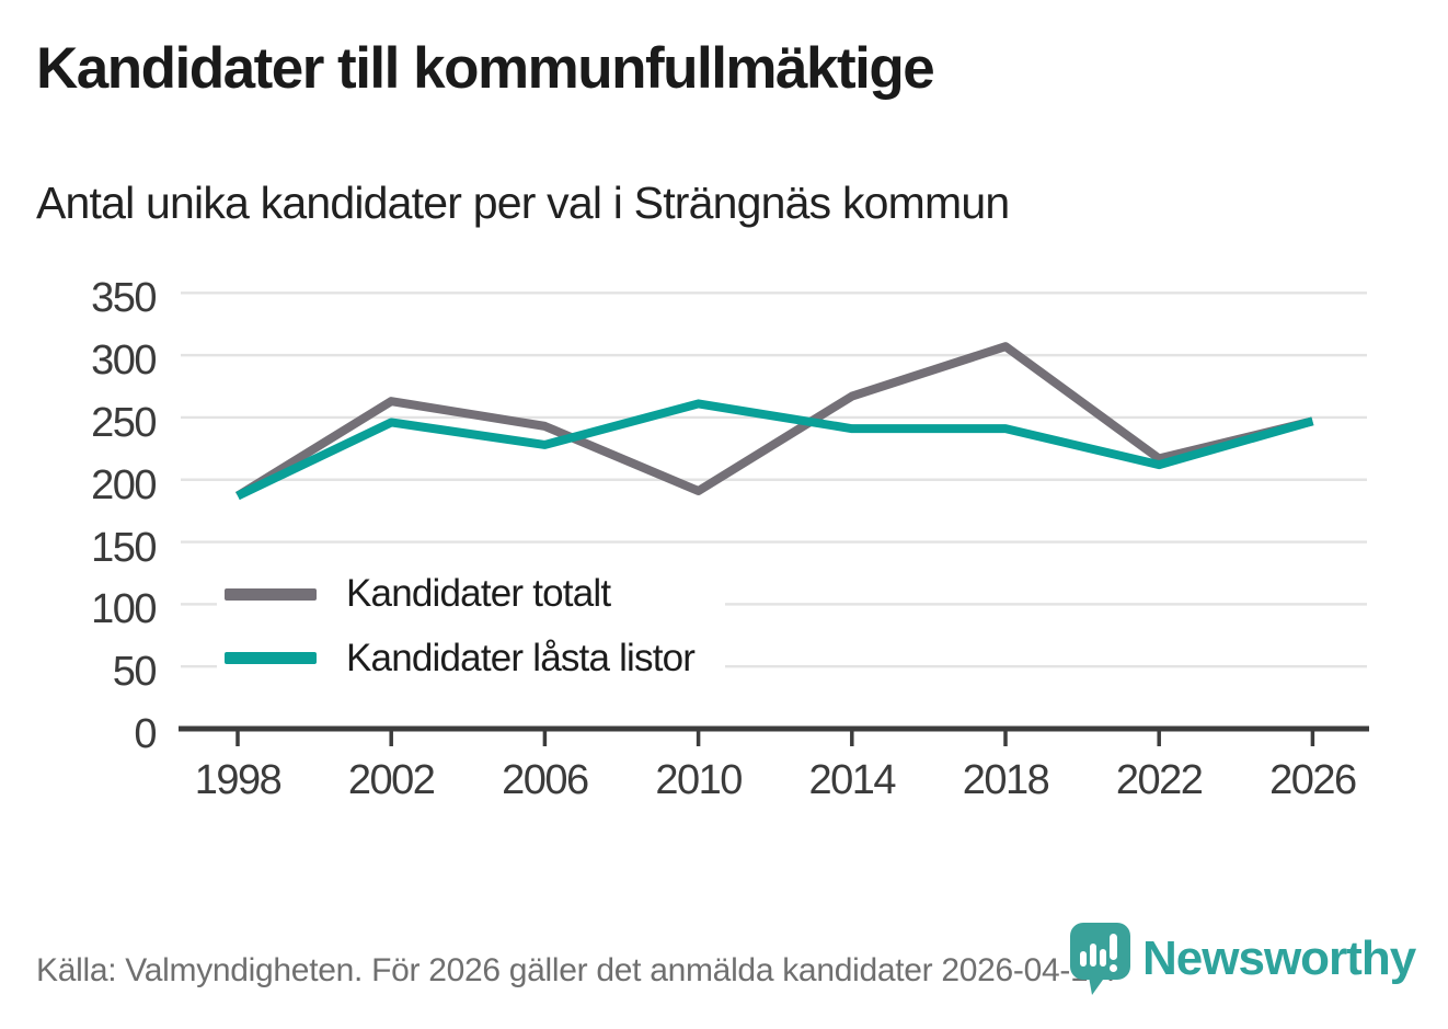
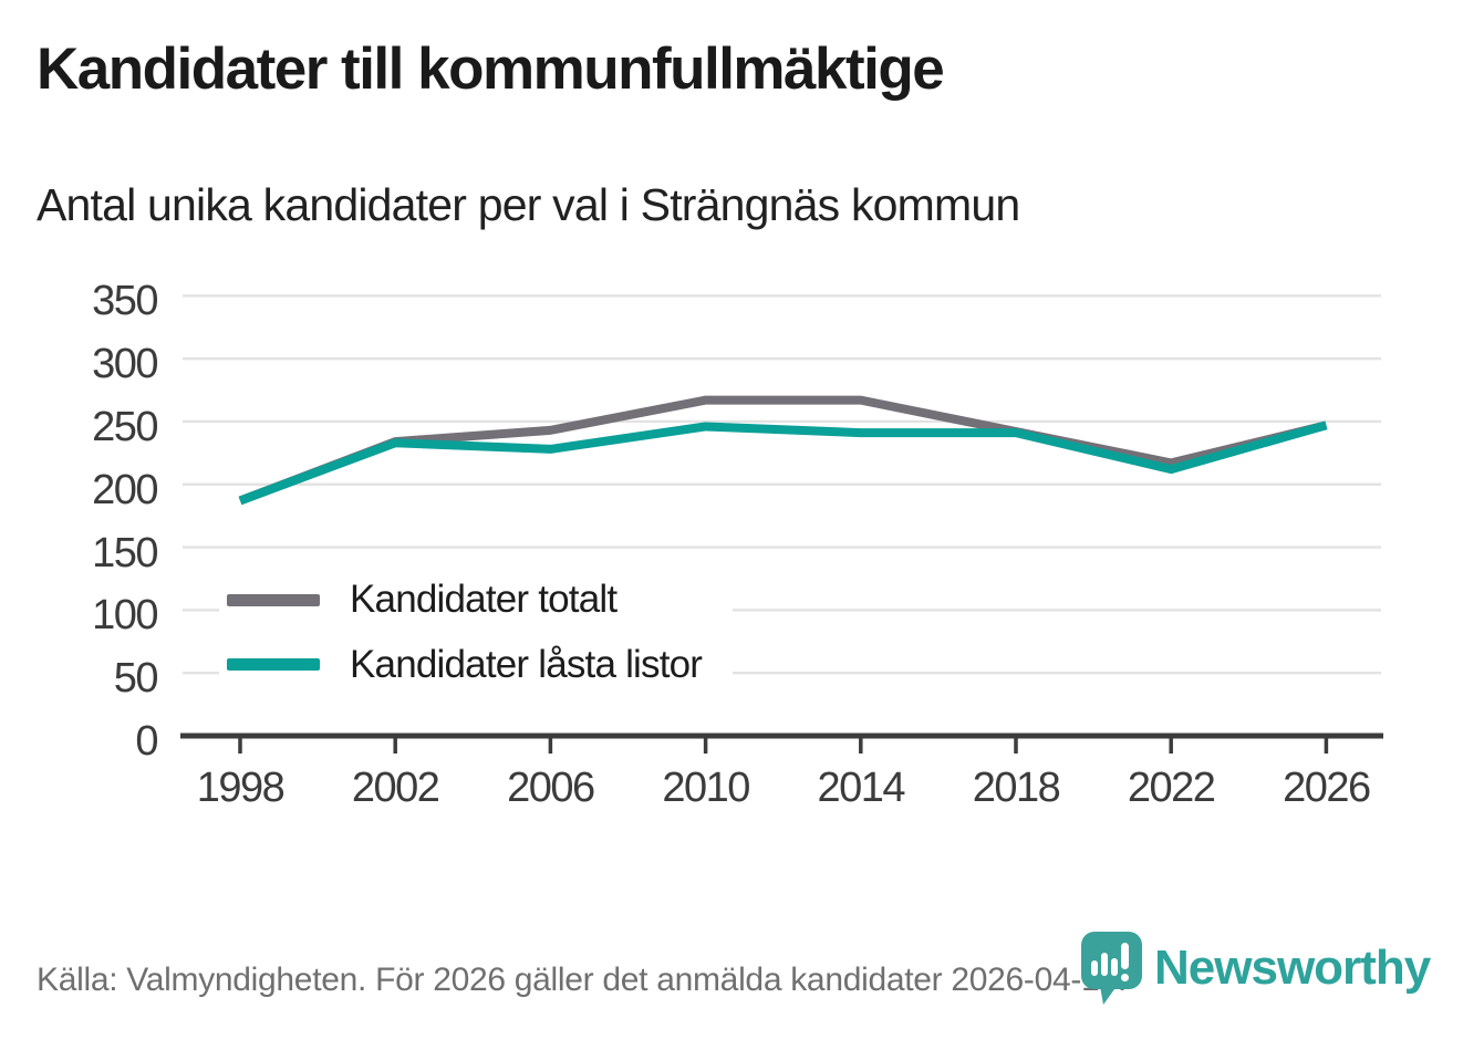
Kandidater totalt/2002: 263 -> 234
Kandidater låsta listor/2002: 246 -> 233
Kandidater totalt/2010: 191 -> 267
Kandidater låsta listor/2010: 261 -> 246
Kandidater totalt/2018: 307 -> 242
